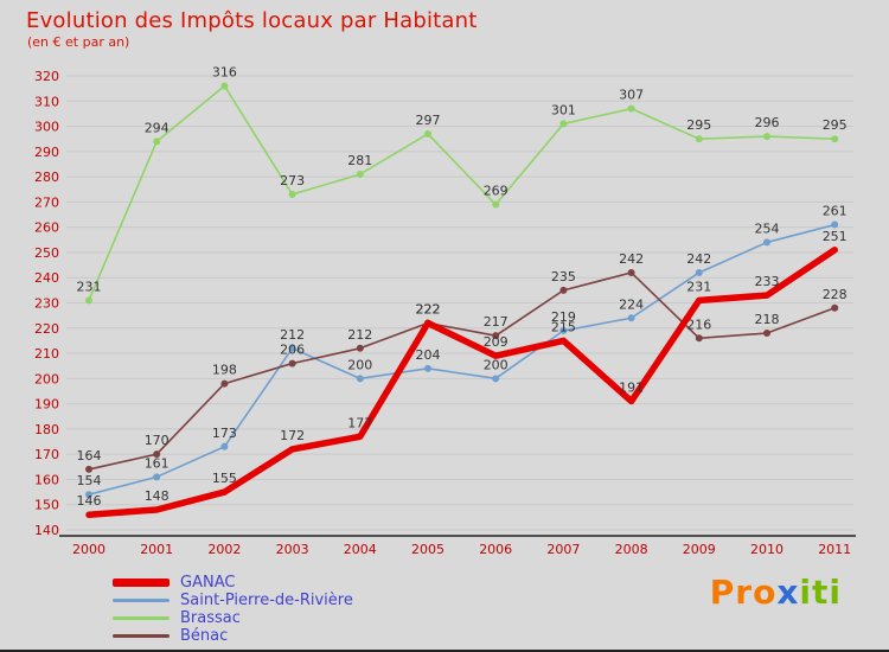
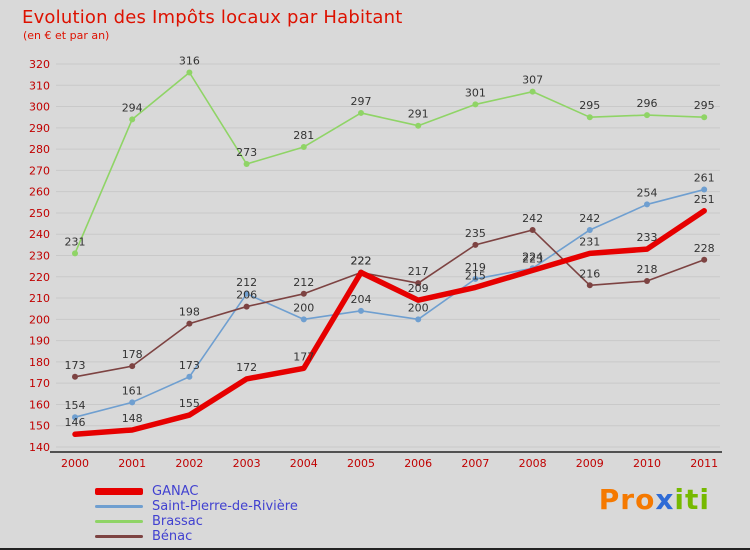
Bénac/2000: 164 -> 173
Bénac/2001: 170 -> 178
Brassac/2006: 269 -> 291
GANAC/2008: 191 -> 223
